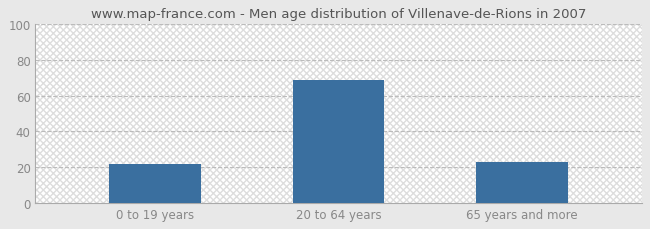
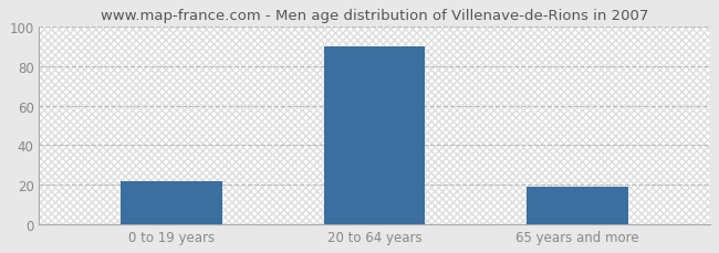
20 to 64 years: 69 -> 90
65 years and more: 23 -> 19
